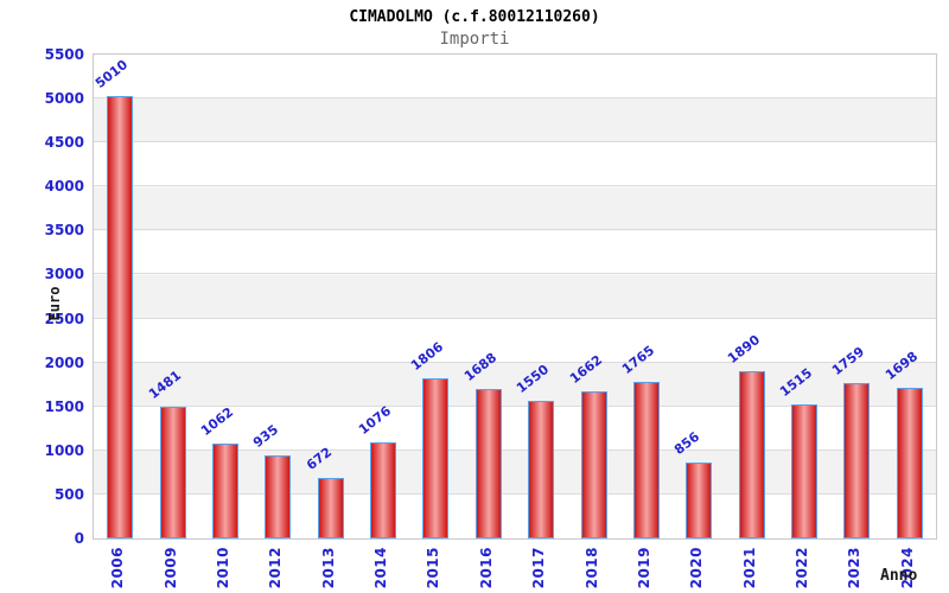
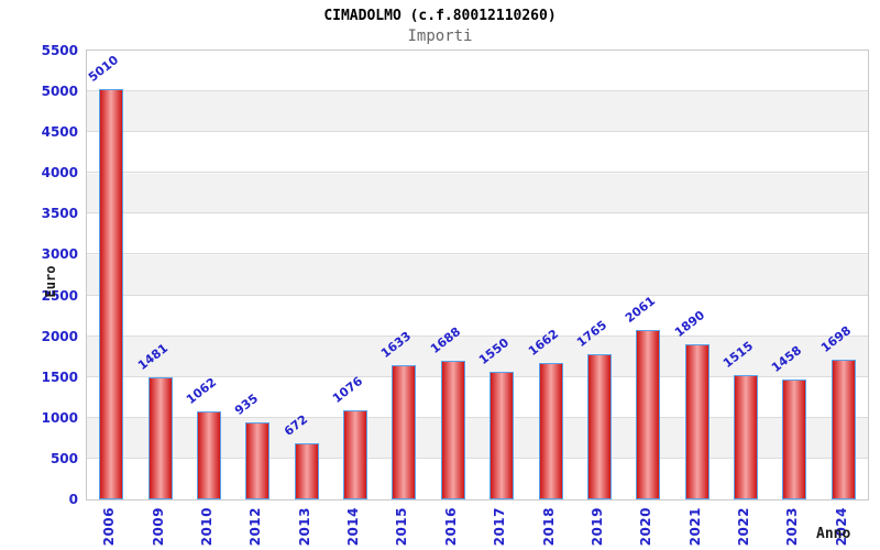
2015: 1806 -> 1633
2020: 856 -> 2061
2023: 1759 -> 1458
